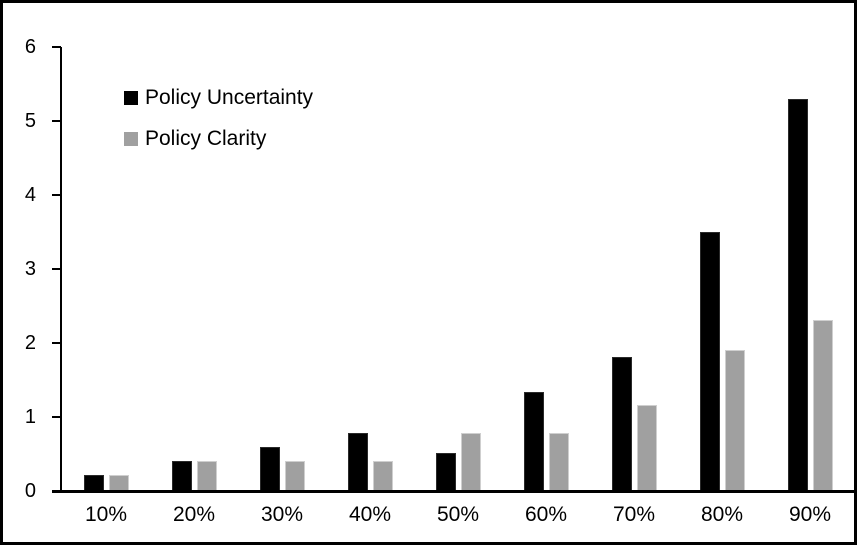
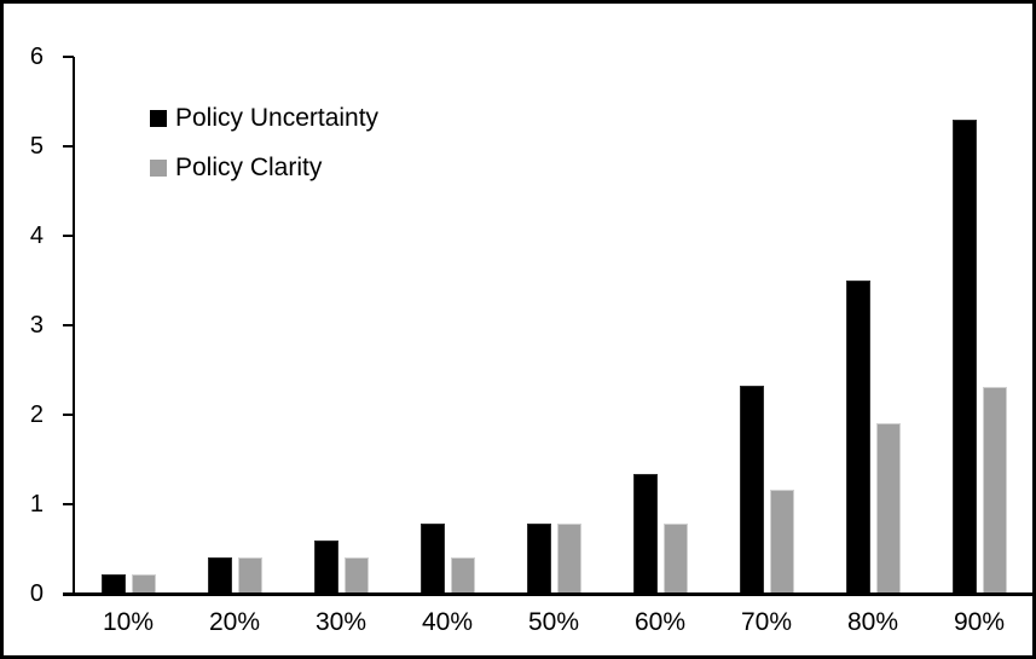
Policy Uncertainty/50%: 0.5 -> 0.8
Policy Uncertainty/70%: 1.8 -> 2.3
